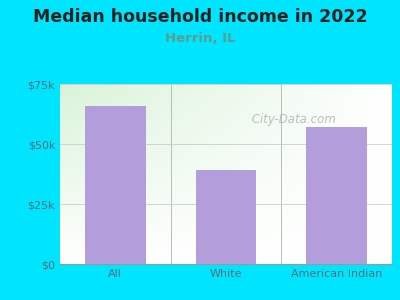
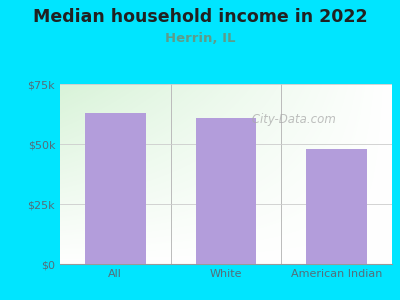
All: $66k -> $63k
White: $39k -> $61k
American Indian: $57k -> $48k
